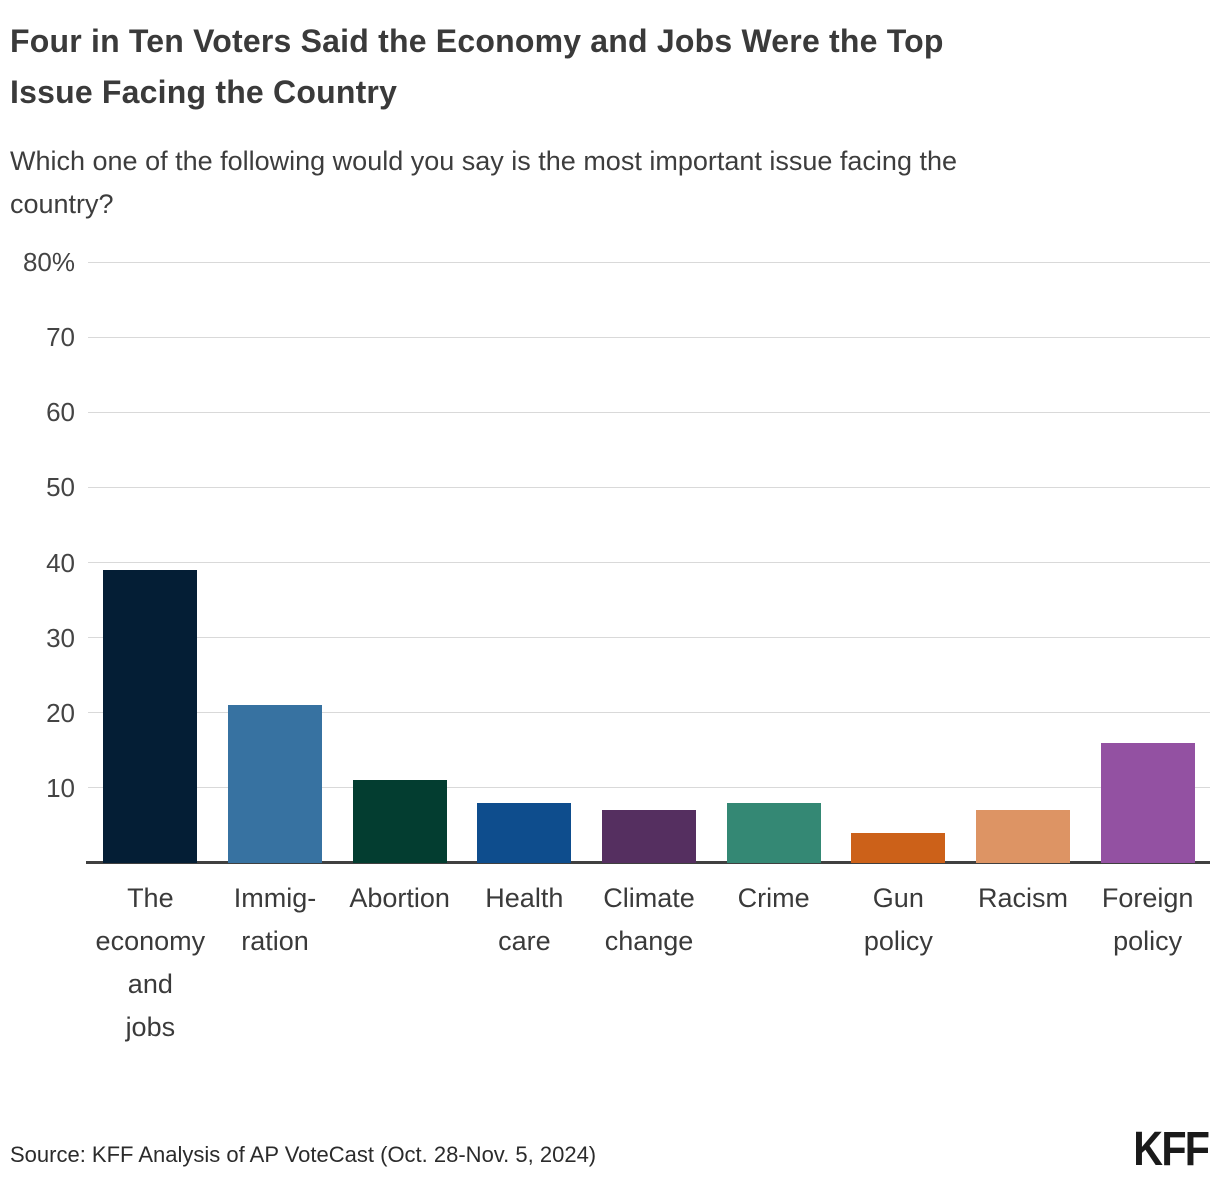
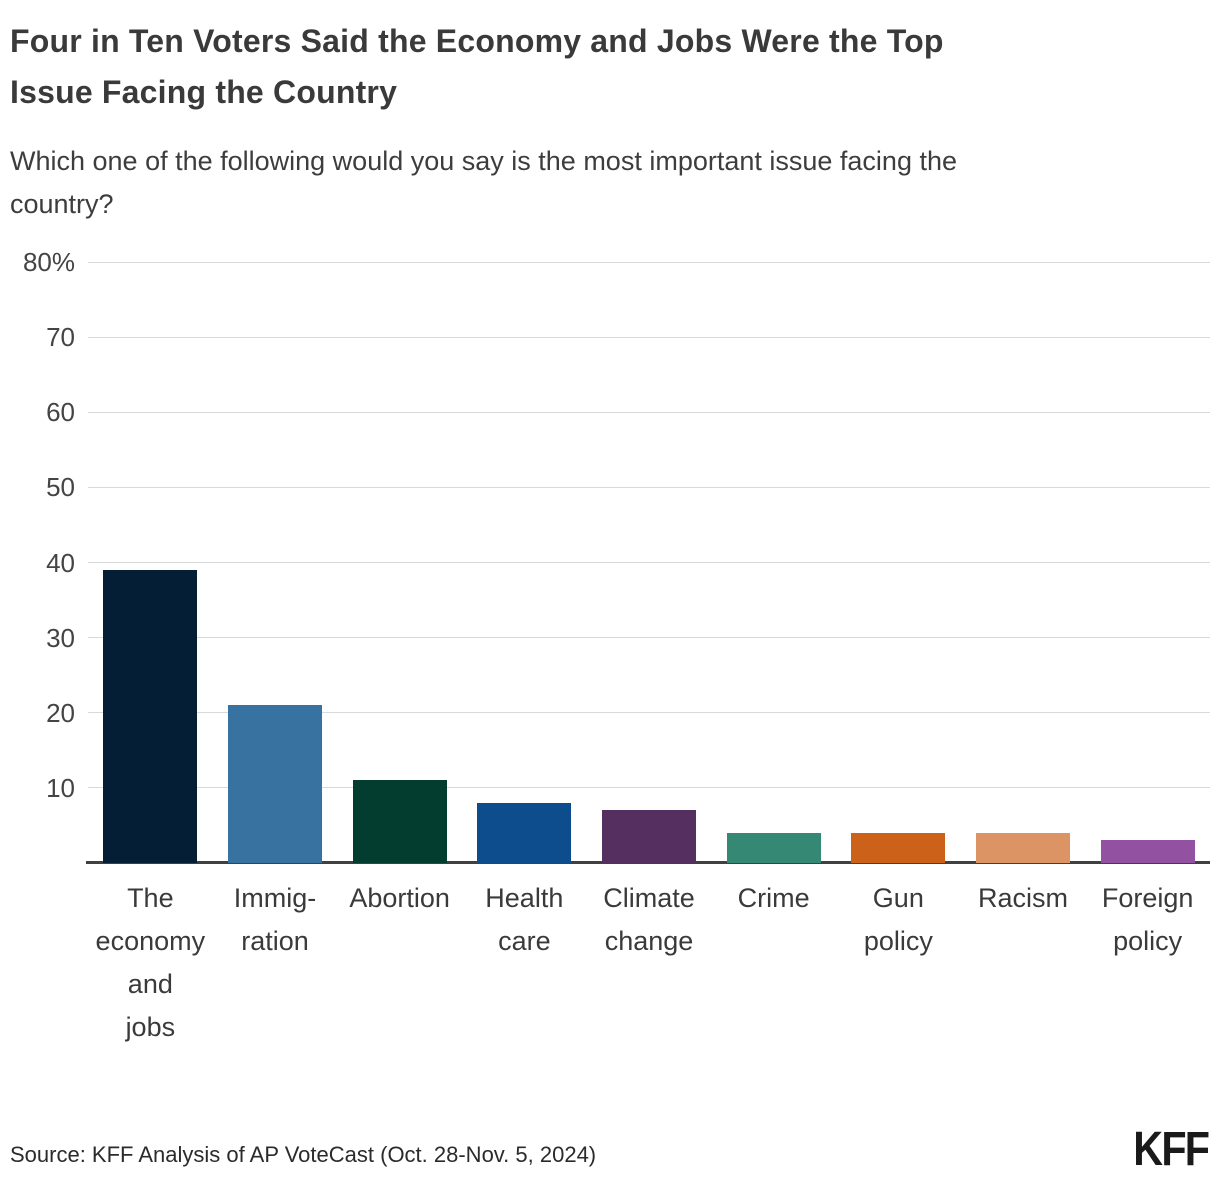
Crime: 8% -> 4%
Racism: 7% -> 4%
Foreign policy: 16% -> 3%
